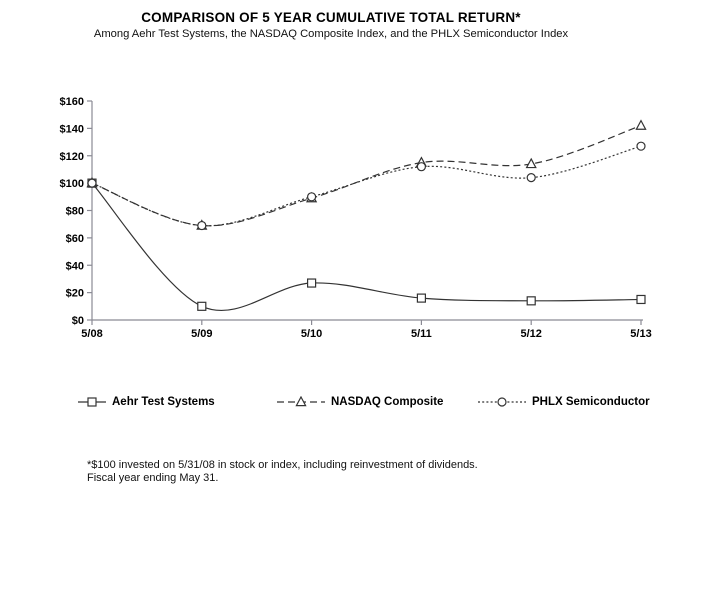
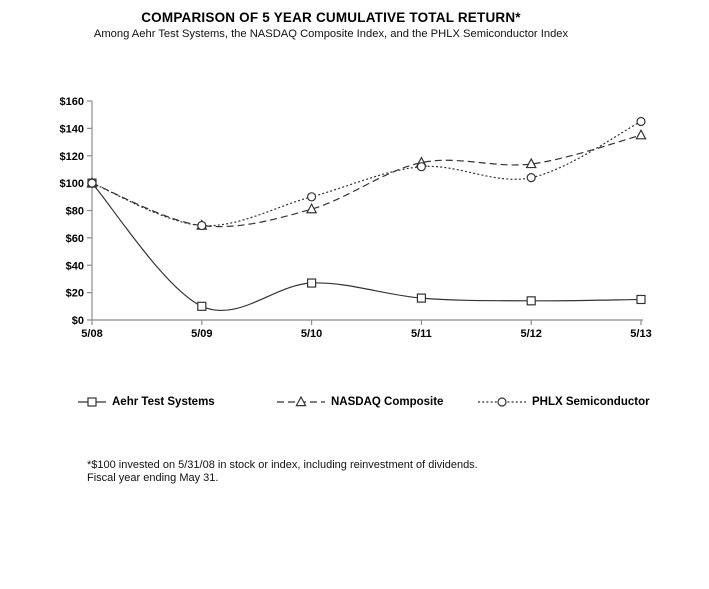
NASDAQ Composite/5/10: $89 -> $81
NASDAQ Composite/5/13: $142 -> $135
PHLX Semiconductor/5/13: $127 -> $145
